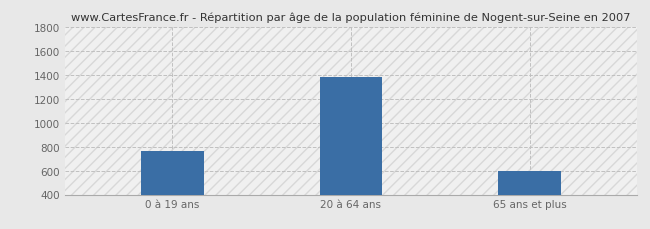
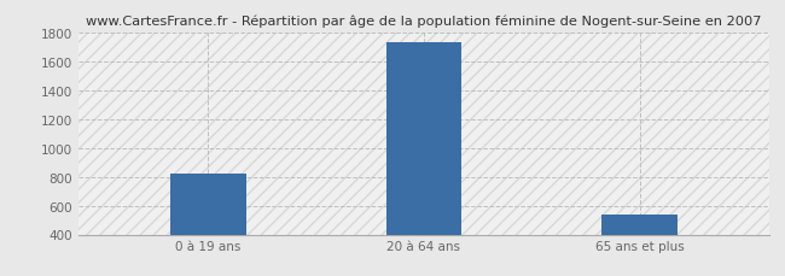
0 à 19 ans: 760 -> 820
20 à 64 ans: 1380 -> 1730
65 ans et plus: 600 -> 540
